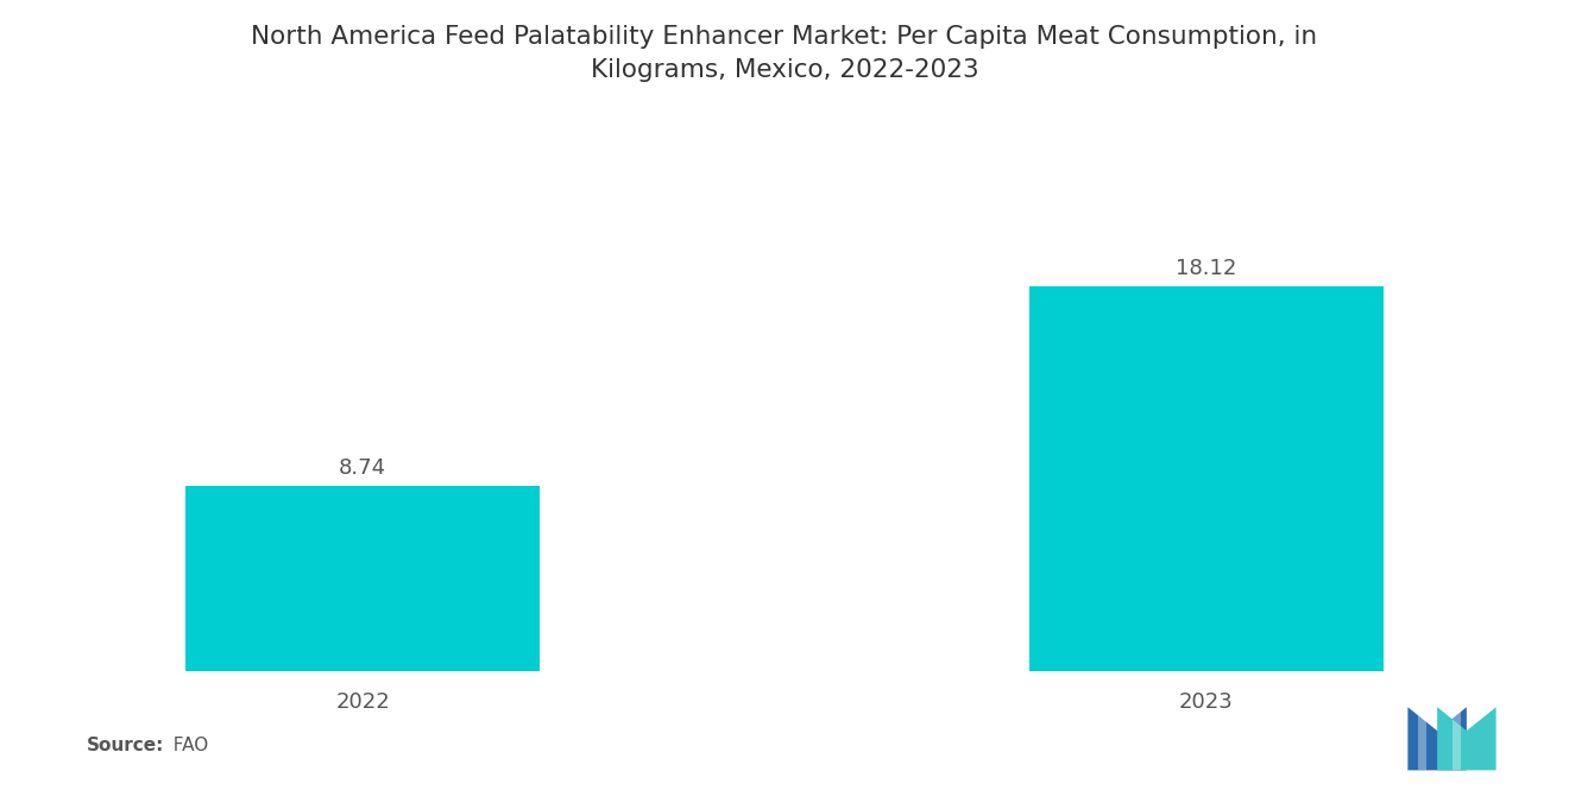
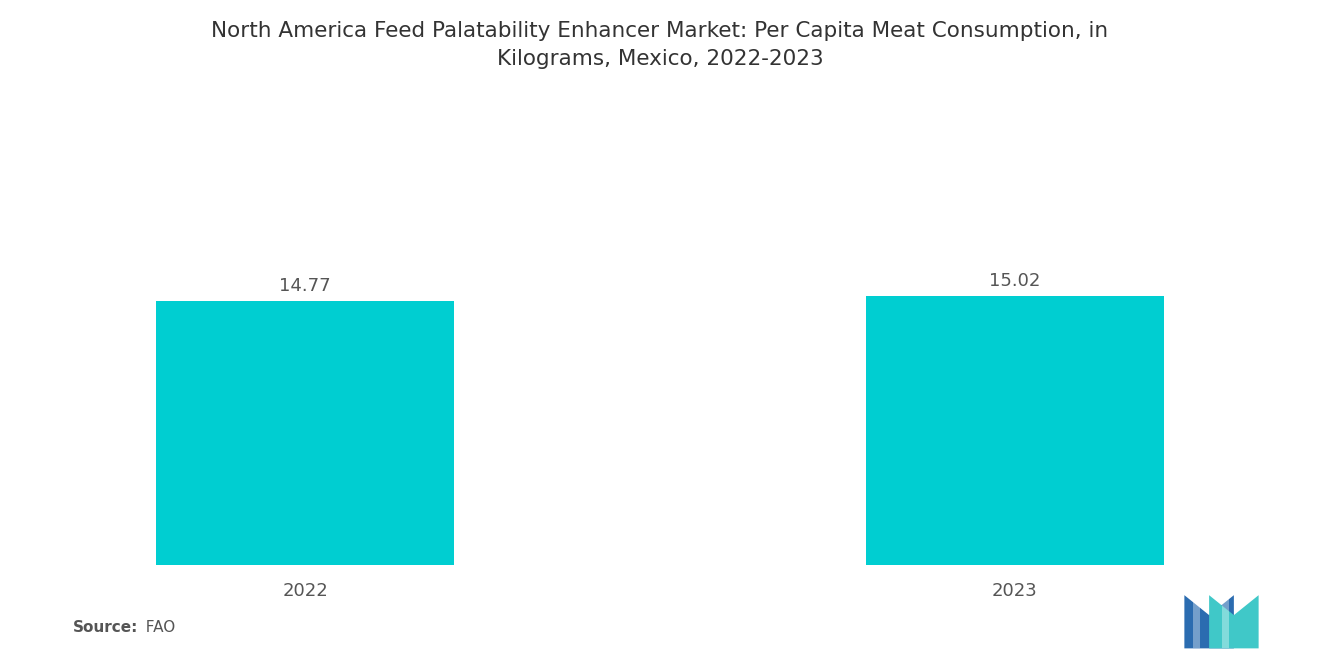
2022: 8.74 -> 14.77
2023: 18.12 -> 15.02
